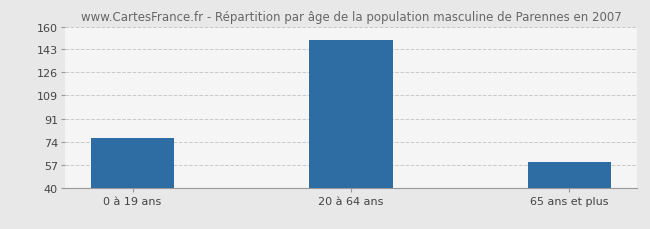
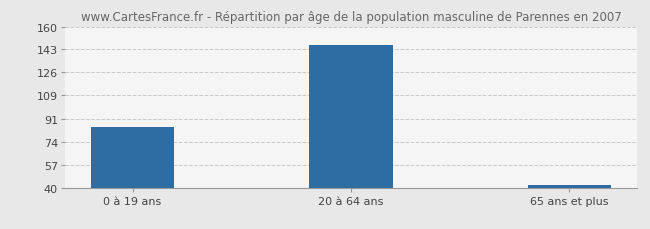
0 à 19 ans: 77 -> 85
20 à 64 ans: 150 -> 146
65 ans et plus: 59 -> 42
